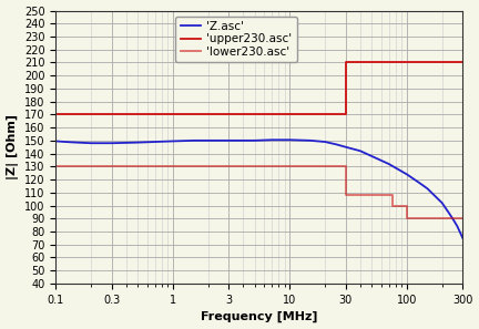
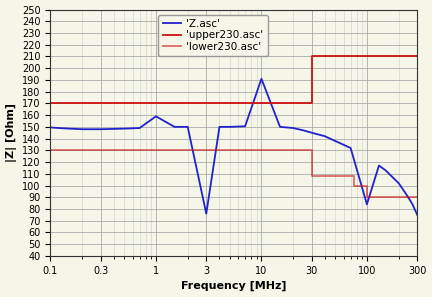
'Z.asc'/1: 150 -> 159
'Z.asc'/3: 150 -> 76
'Z.asc'/10: 150 -> 191
'Z.asc'/100: 124 -> 84
